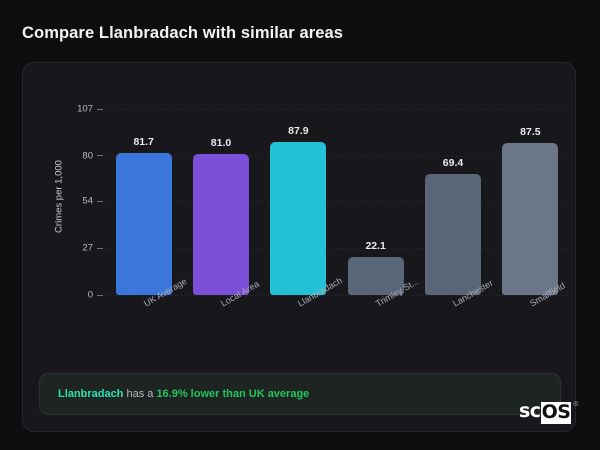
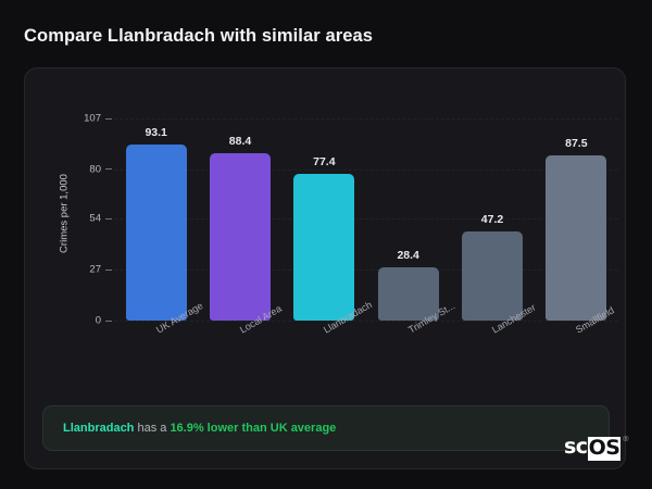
UK Average: 81.7 -> 93.1
Local Area: 81.0 -> 88.4
Llanbradach: 87.9 -> 77.4
Trimley St...: 22.1 -> 28.4
Lanchester: 69.4 -> 47.2
